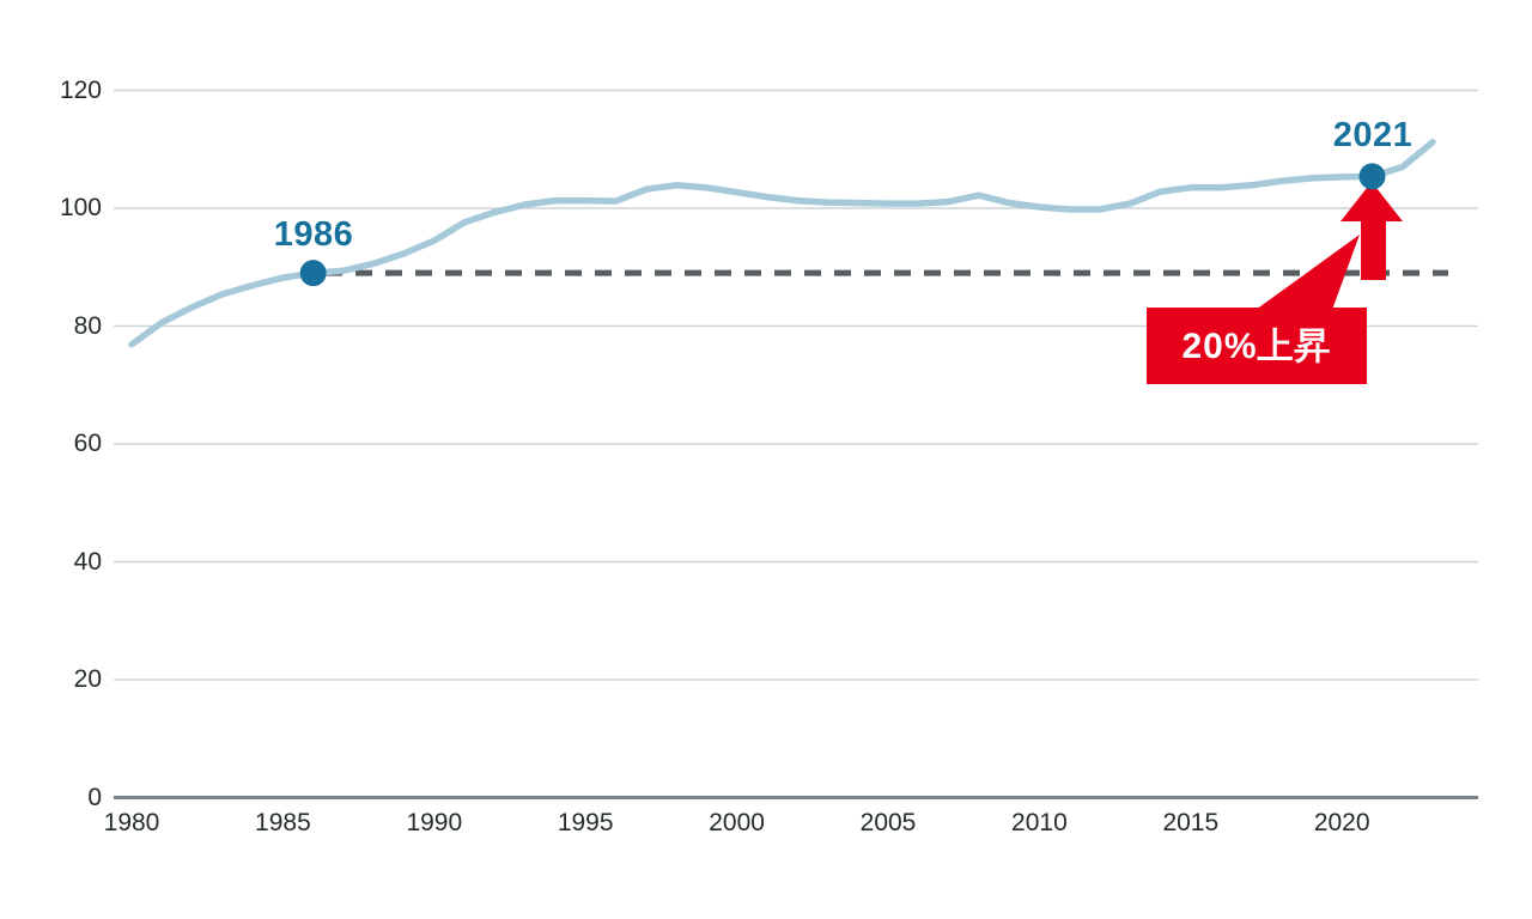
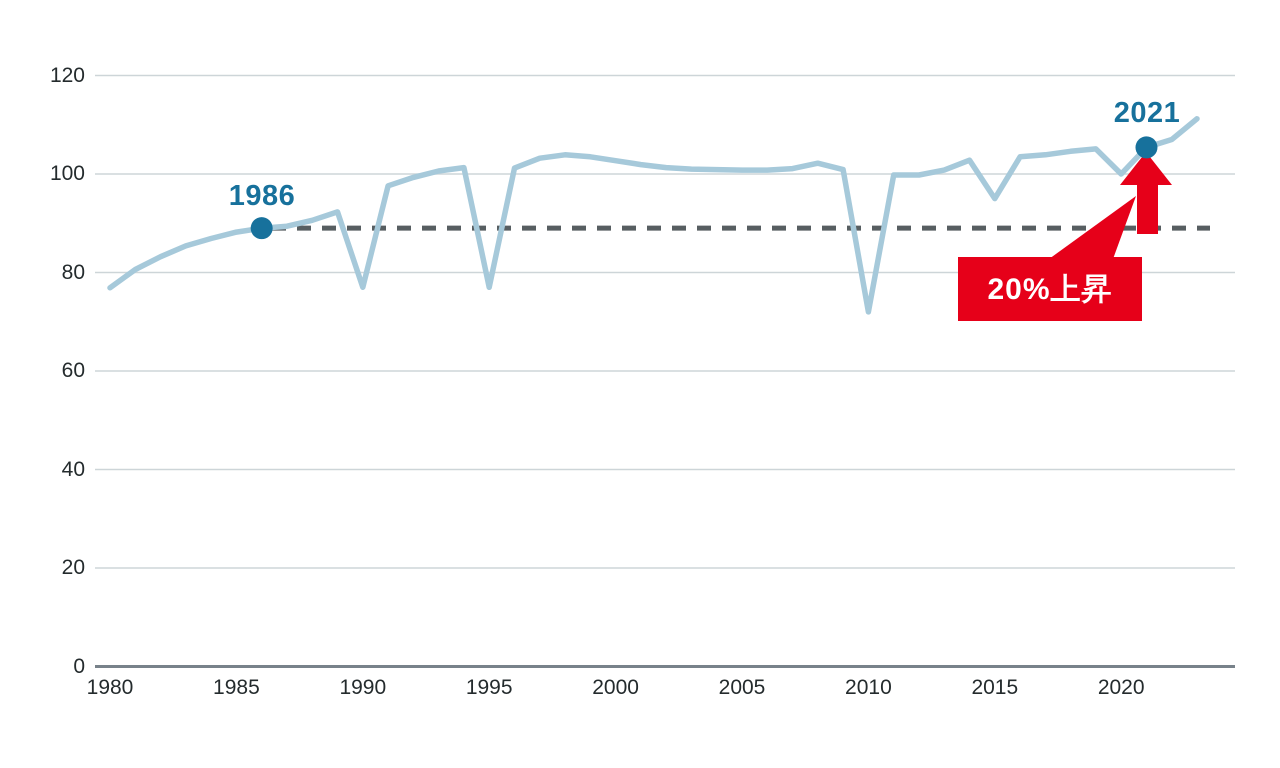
1990: 94 -> 77
1995: 101 -> 77
2010: 100 -> 72
2015: 104 -> 95
2020: 105 -> 100
